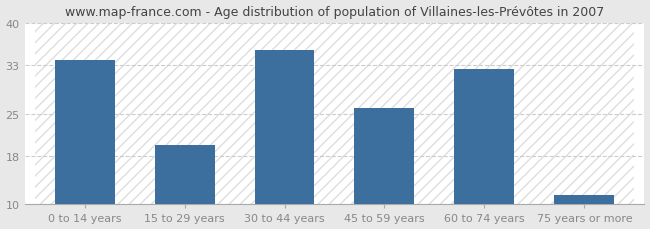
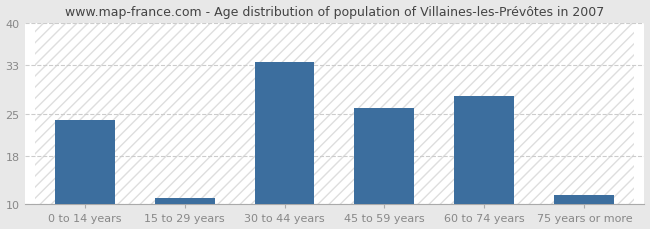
0 to 14 years: 33.8 -> 24.0
15 to 29 years: 19.8 -> 11.0
30 to 44 years: 35.6 -> 33.5
60 to 74 years: 32.4 -> 28.0
